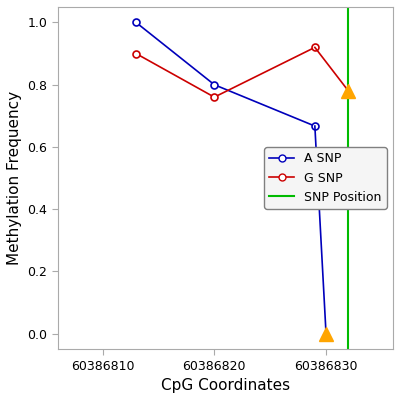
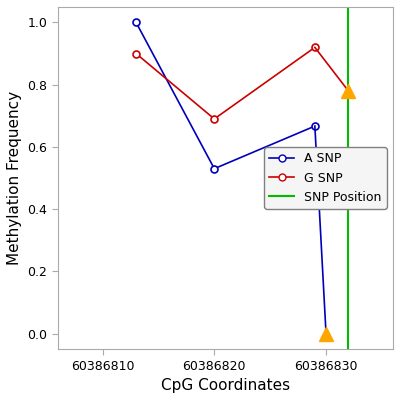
A SNP/60386820: 0.800 -> 0.530
G SNP/60386820: 0.76 -> 0.69
